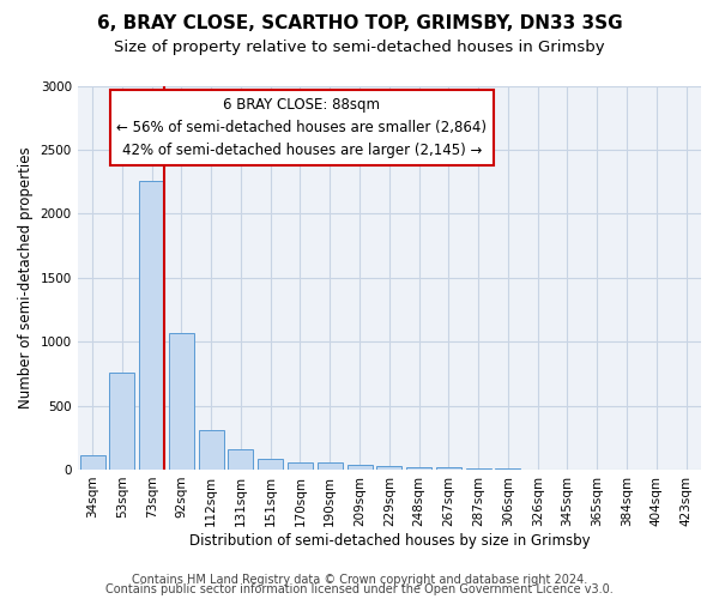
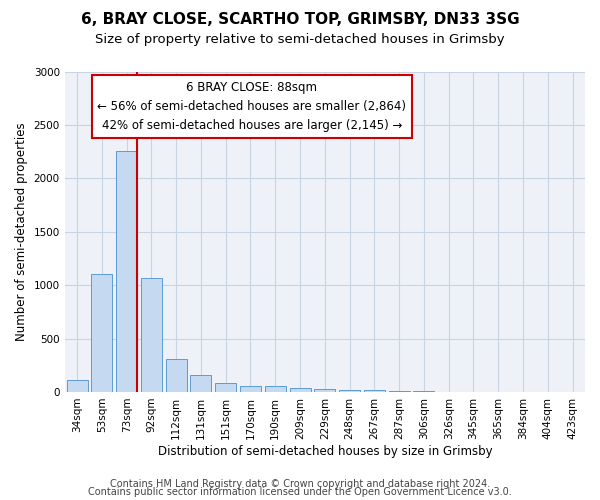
53sqm: 760 -> 1100
